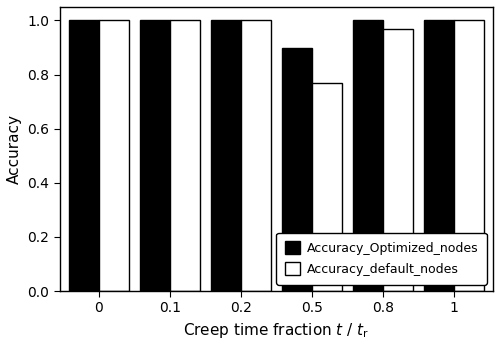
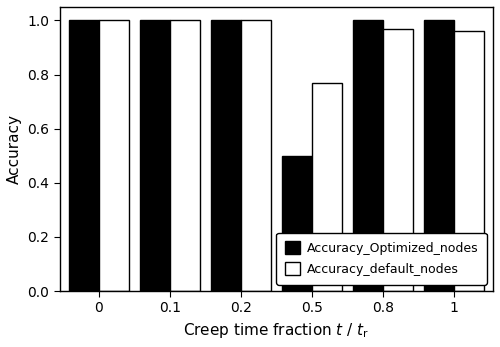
Accuracy_Optimized_nodes/0.5: 0.9 -> 0.5
Accuracy_default_nodes/1: 1.00 -> 0.96
